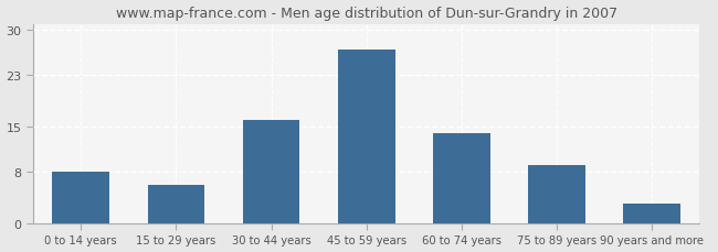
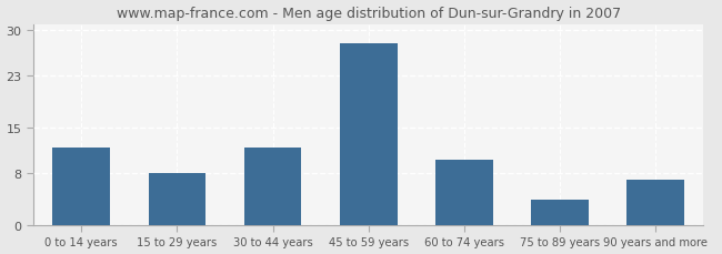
0 to 14 years: 8 -> 12
15 to 29 years: 6 -> 8
30 to 44 years: 16 -> 12
45 to 59 years: 27 -> 28
60 to 74 years: 14 -> 10
75 to 89 years: 9 -> 4
90 years and more: 3 -> 7
